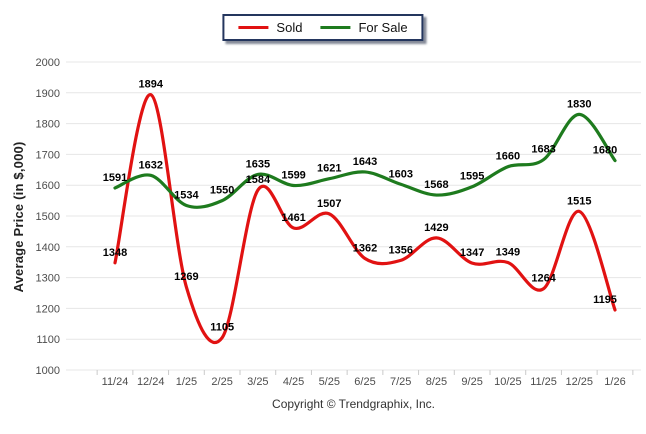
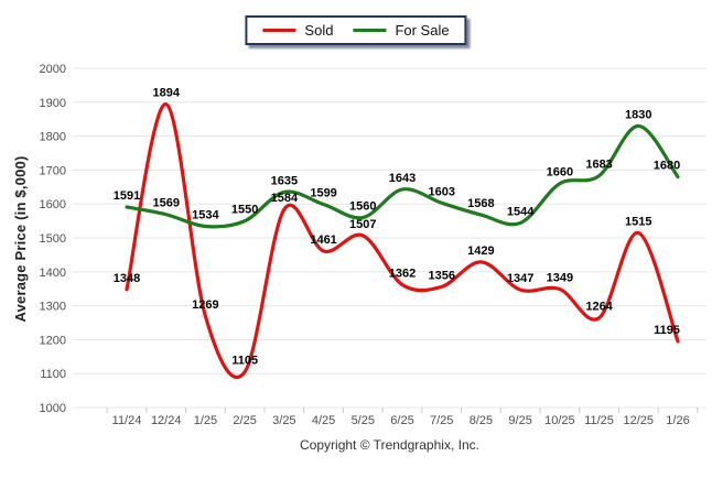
For Sale/12/24: 1632 -> 1569
For Sale/5/25: 1621 -> 1560
For Sale/9/25: 1595 -> 1544
